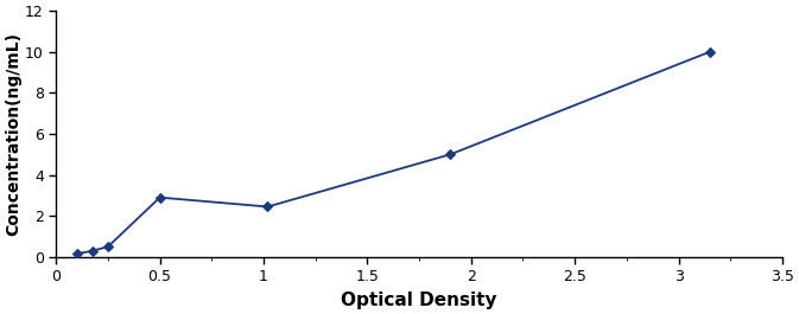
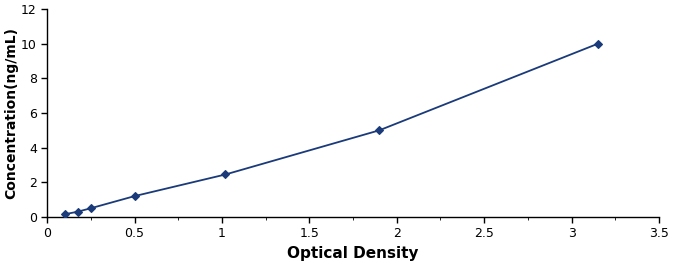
0.5: 2.9 -> 1.2
